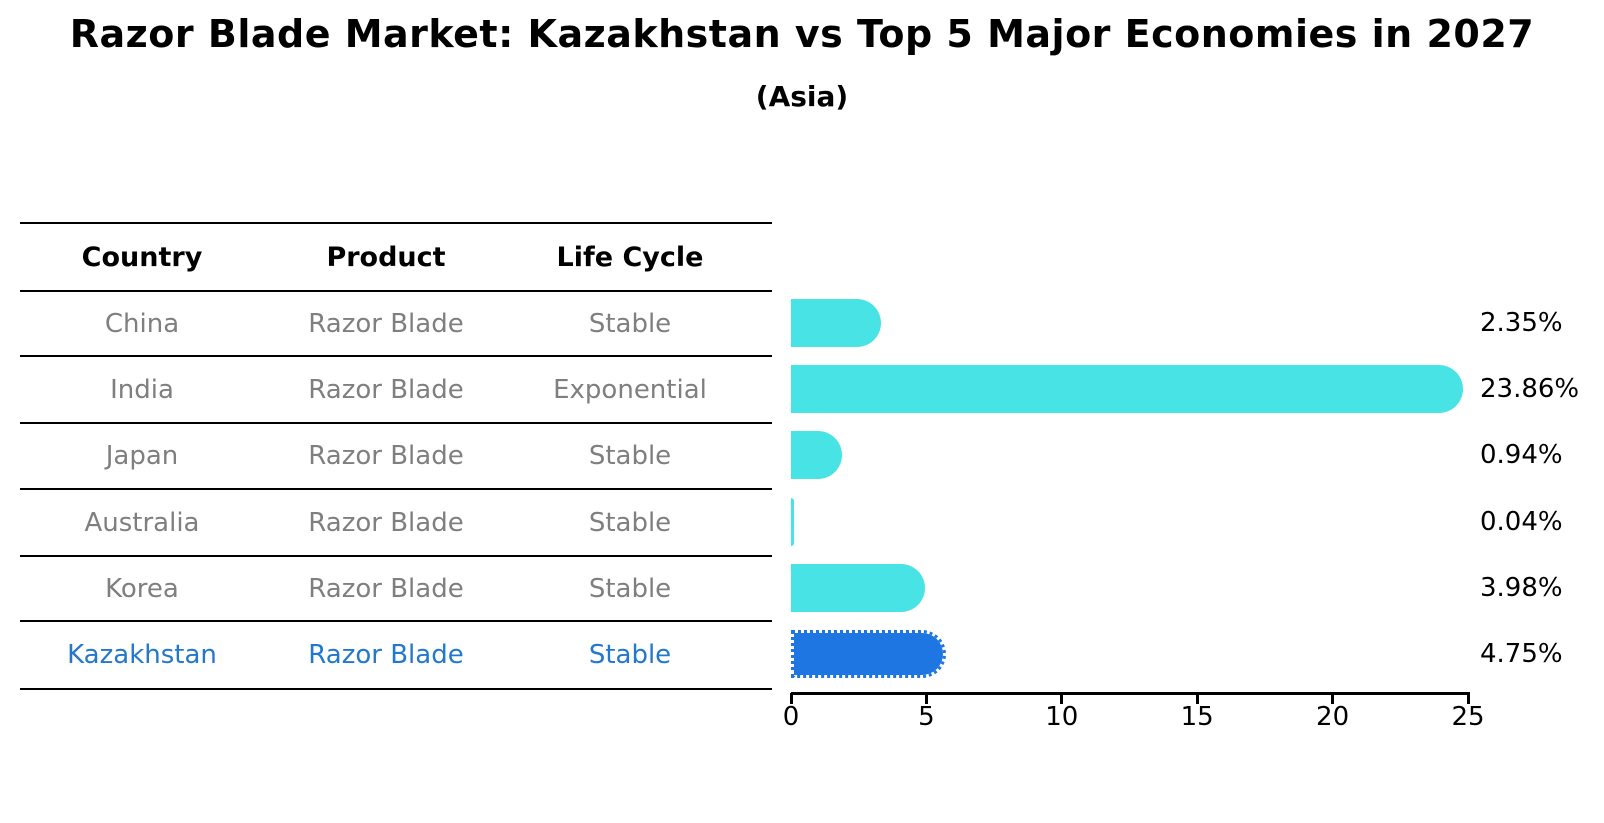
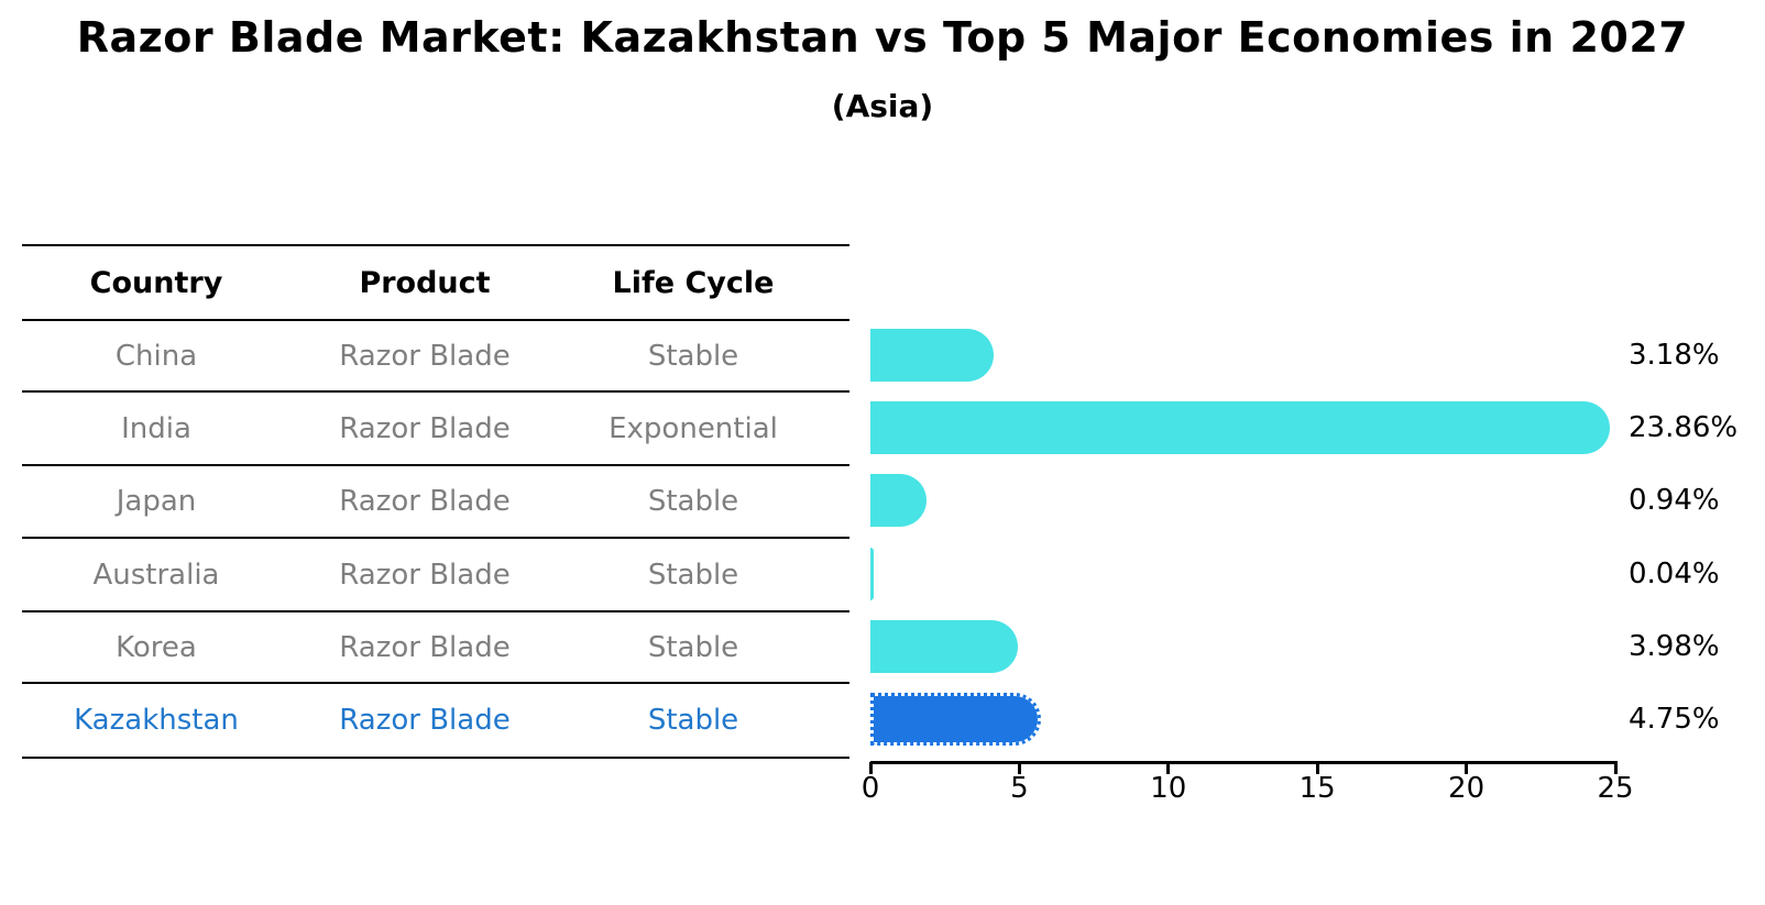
China: 2.35% -> 3.18%
